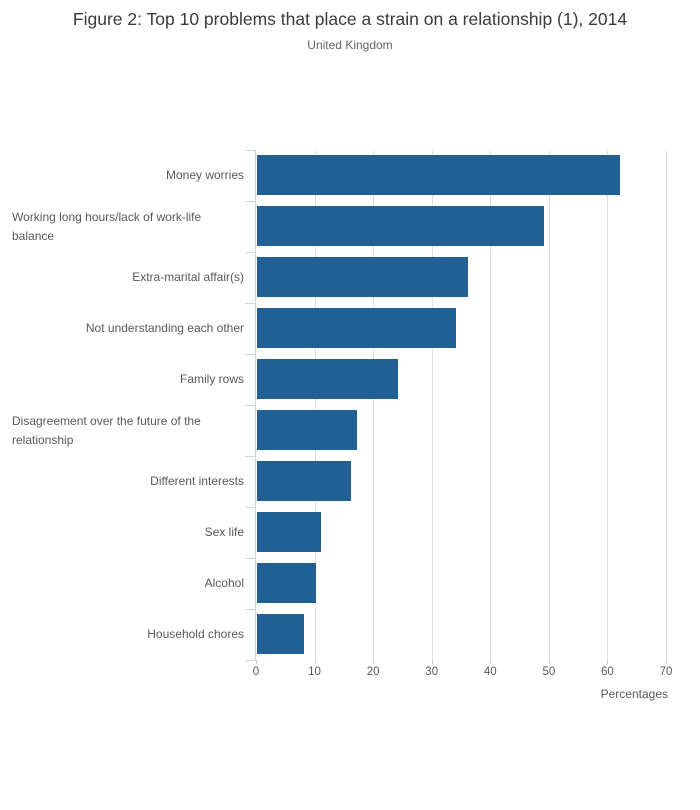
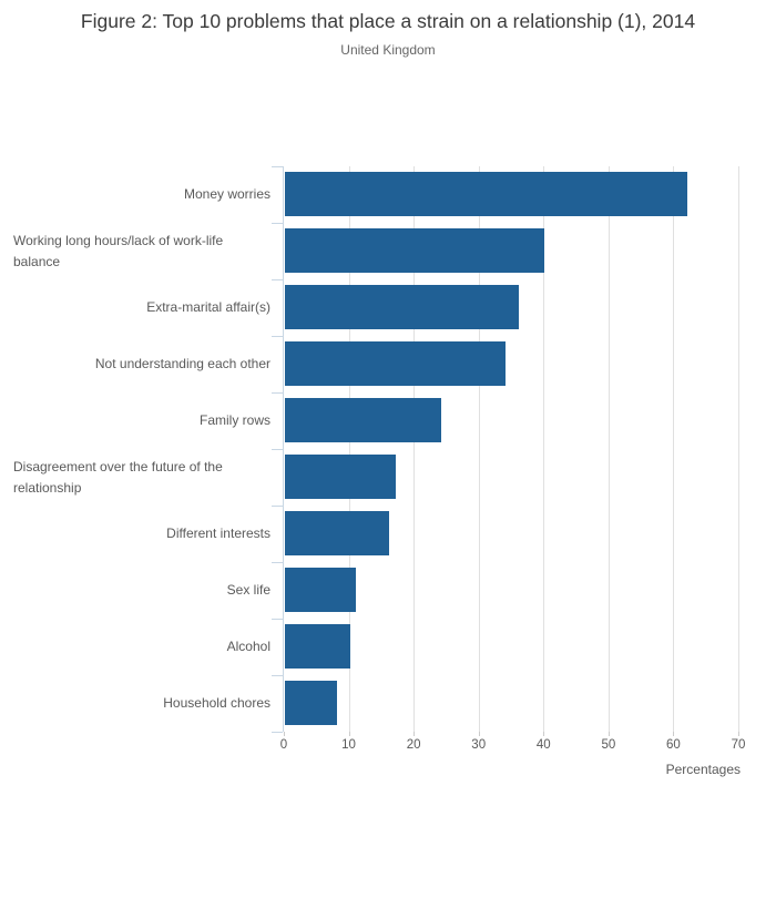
Working long hours/lack of work-life balance: 49 -> 40
